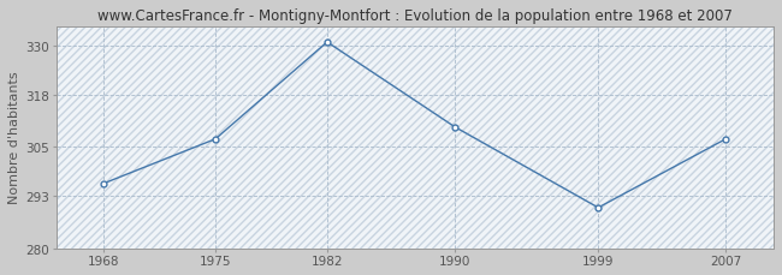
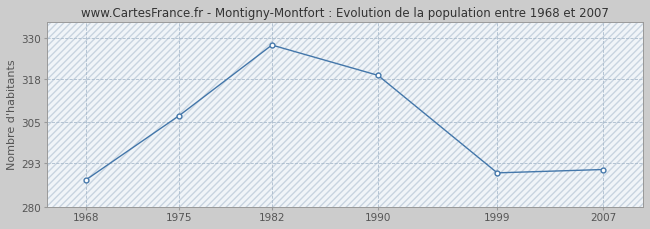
1968: 296 -> 288
1982: 331 -> 328
1990: 310 -> 319
2007: 307 -> 291
